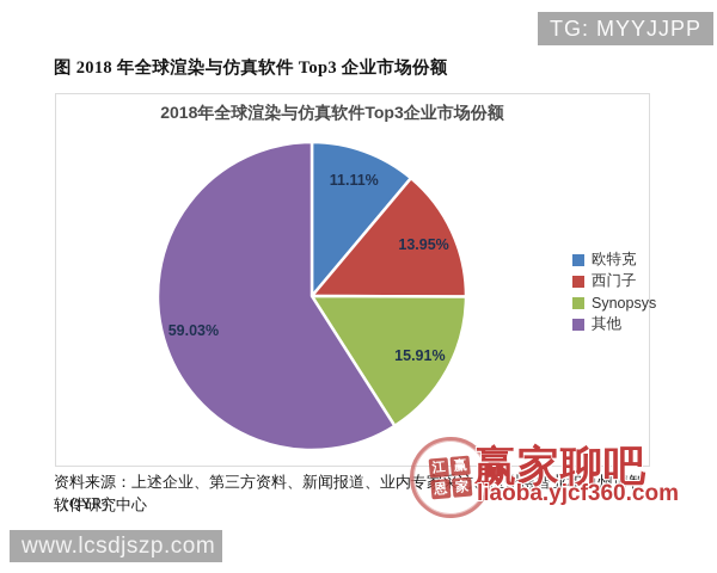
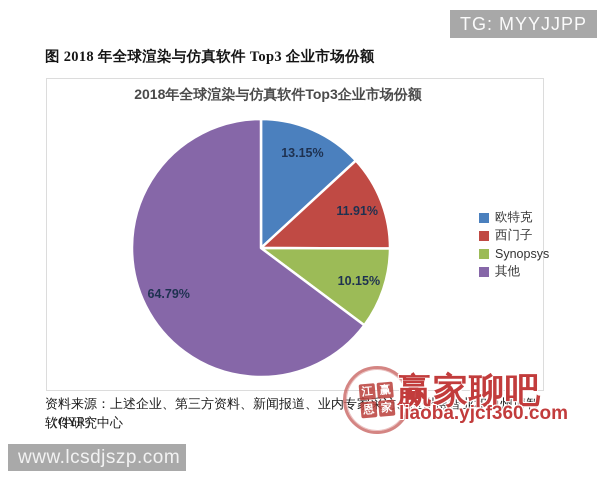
欧特克: 11.11% -> 13.15%
西门子: 13.95% -> 11.91%
Synopsys: 15.91% -> 10.15%
其他: 59.03% -> 64.79%
